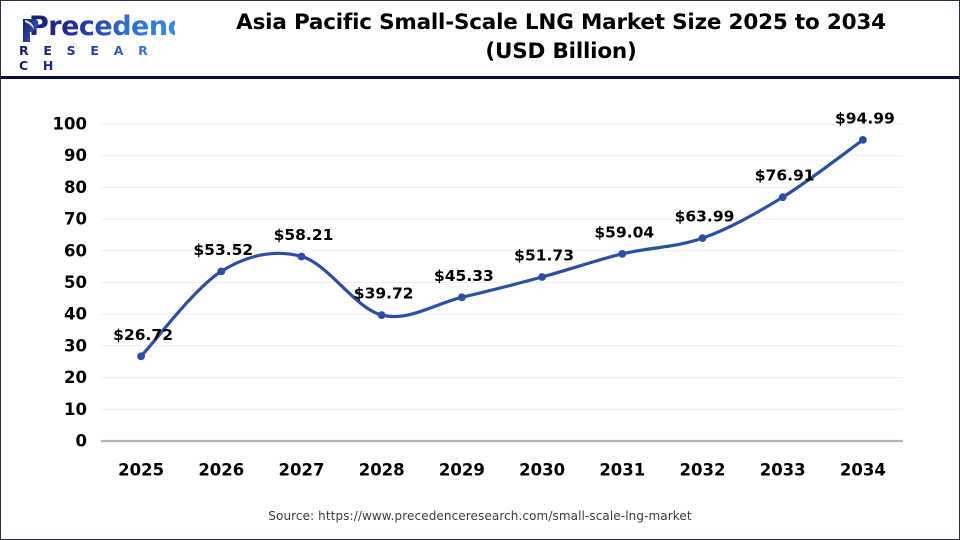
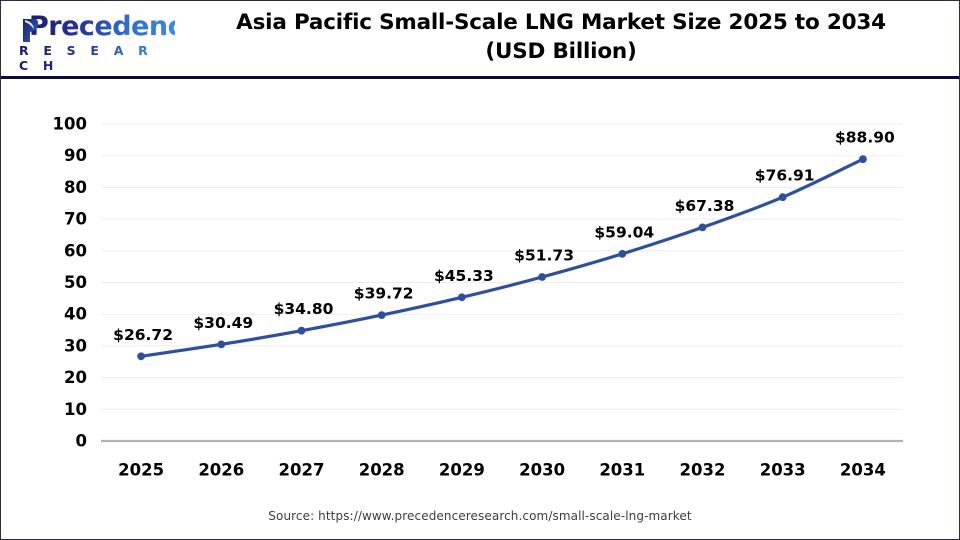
2026: $53.52 -> $30.49
2027: $58.21 -> $34.80
2032: $63.99 -> $67.38
2034: $94.99 -> $88.90
